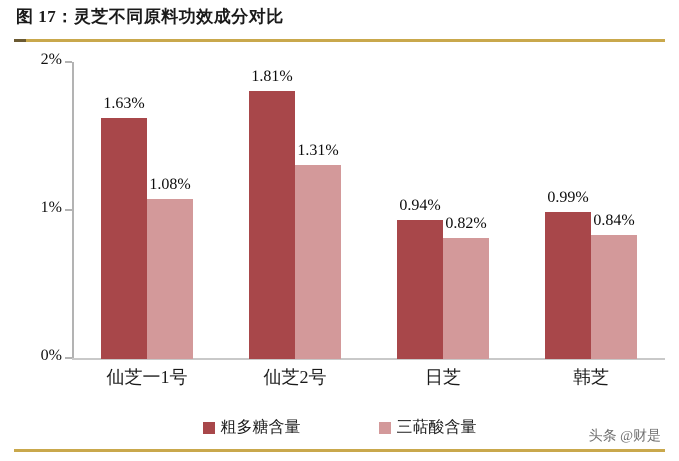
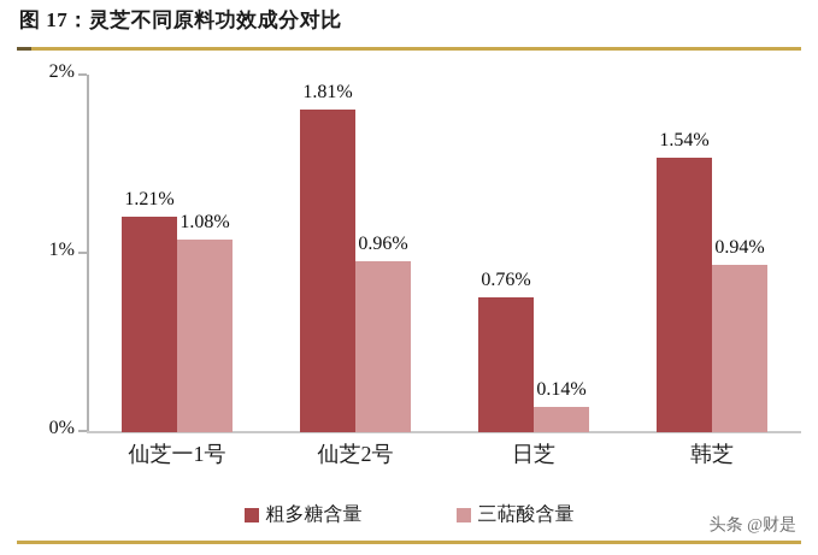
粗多糖含量/仙芝一1号: 1.63% -> 1.21%
三萜酸含量/仙芝2号: 1.31% -> 0.96%
粗多糖含量/日芝: 0.94% -> 0.76%
三萜酸含量/日芝: 0.82% -> 0.14%
粗多糖含量/韩芝: 0.99% -> 1.54%
三萜酸含量/韩芝: 0.84% -> 0.94%
